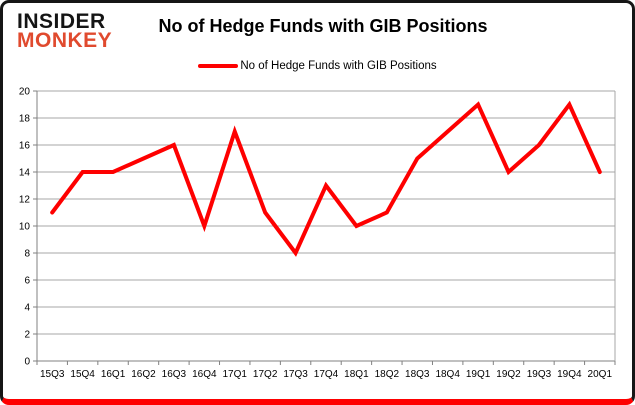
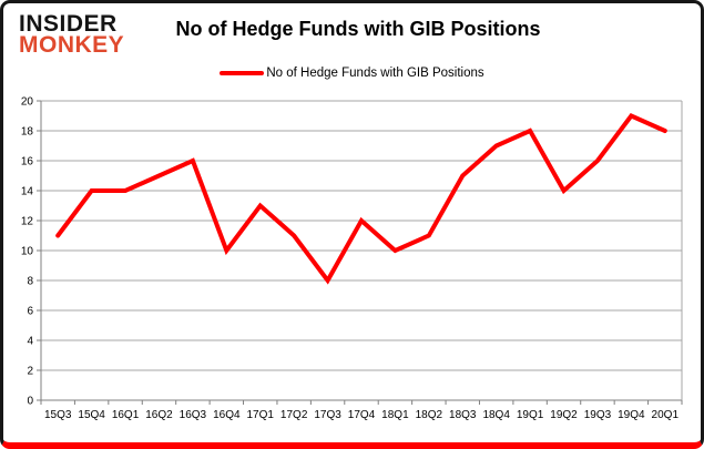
17Q1: 17 -> 13
17Q4: 13 -> 12
19Q1: 19 -> 18
20Q1: 14 -> 18
